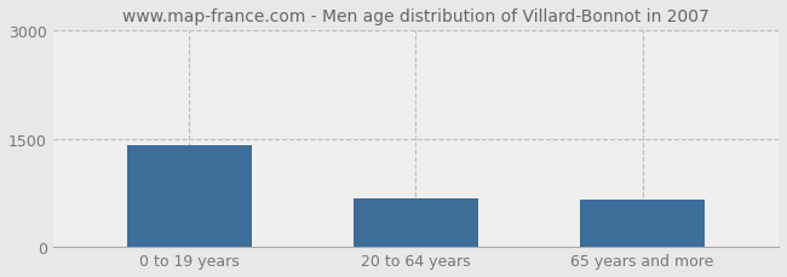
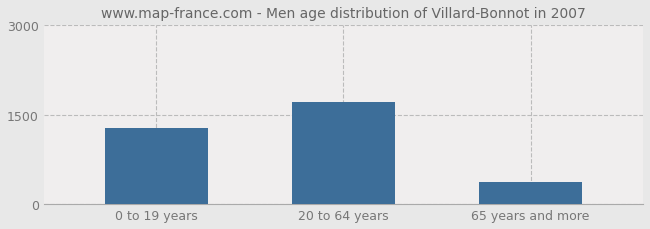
0 to 19 years: 1420 -> 1270
20 to 64 years: 680 -> 1720
65 years and more: 660 -> 370
